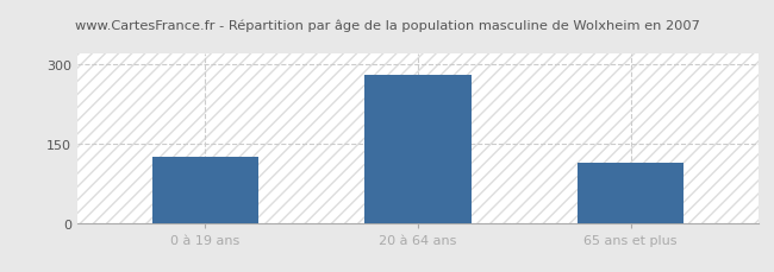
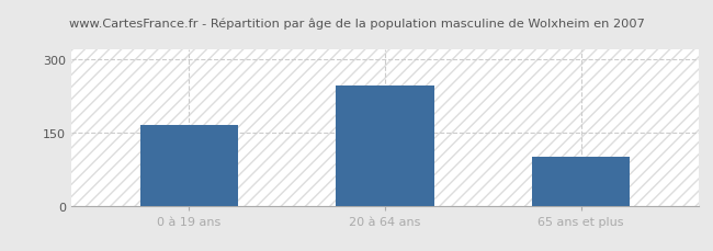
0 à 19 ans: 125 -> 165
20 à 64 ans: 280 -> 245
65 ans et plus: 113 -> 100
